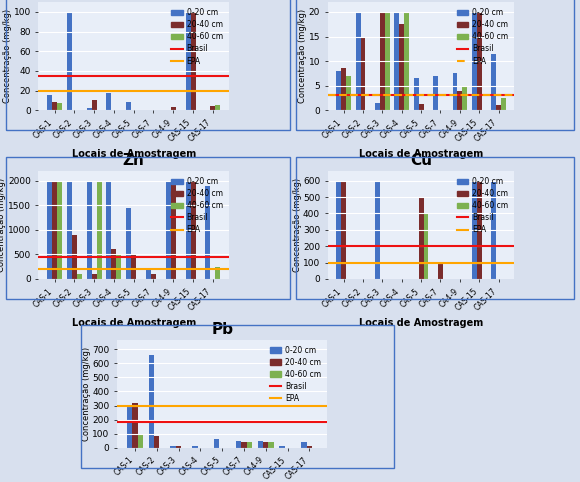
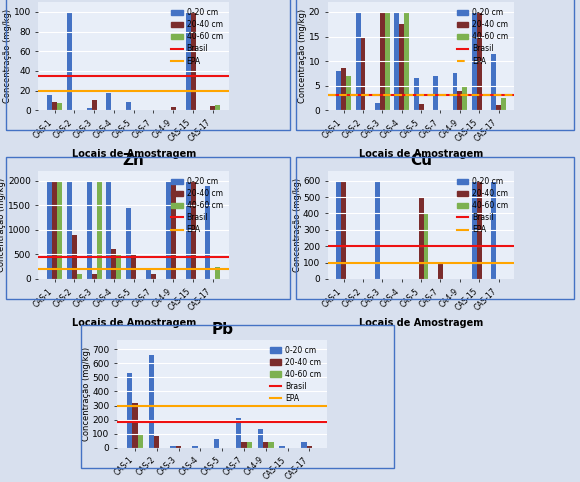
Pb/0-20 cm/CAS-1: 290 -> 530
Pb/0-20 cm/CAS-7: 50 -> 210
Pb/0-20 cm/CA4-9: 50 -> 130
